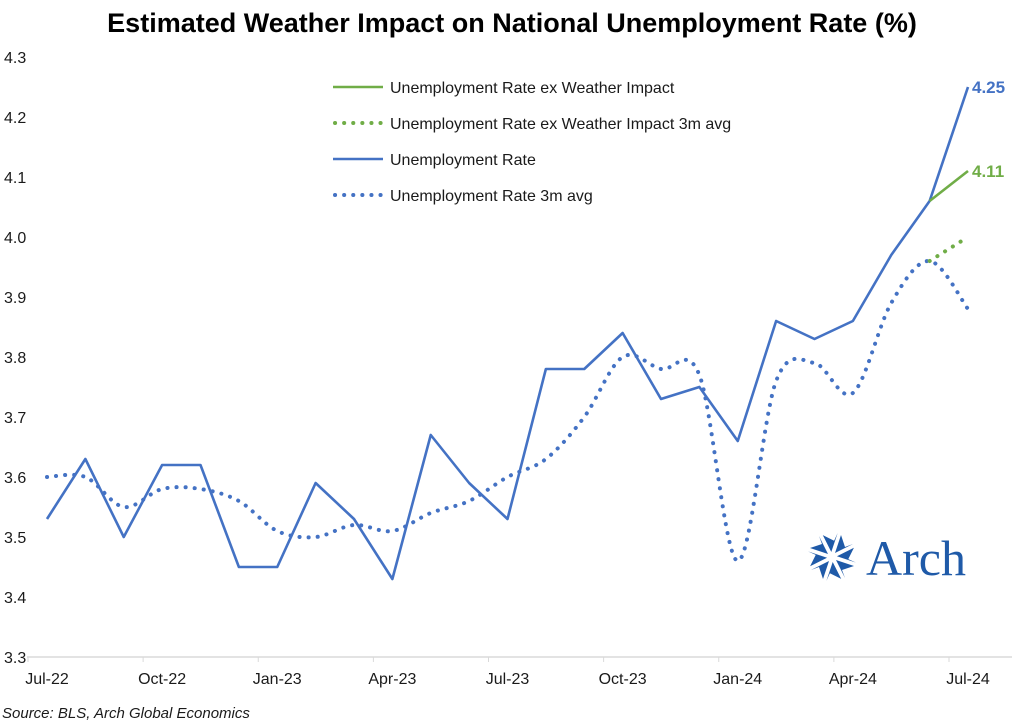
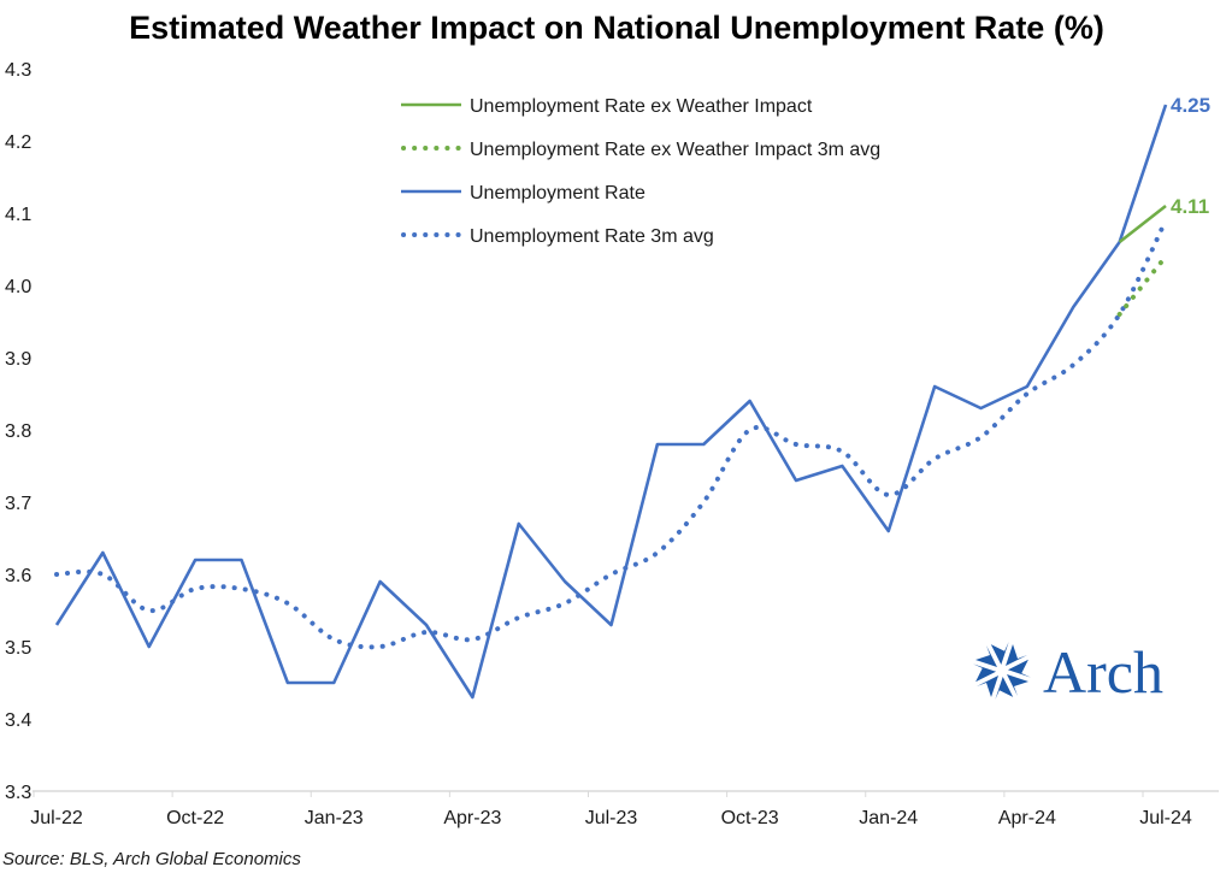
Unemployment Rate 3m avg/Jan-24: 3.46 -> 3.71
Unemployment Rate 3m avg/Apr-24: 3.74 -> 3.85
Unemployment Rate ex Weather Impact 3m avg/Jul-24: 4.00 -> 4.04
Unemployment Rate 3m avg/Jul-24: 3.88 -> 4.09
